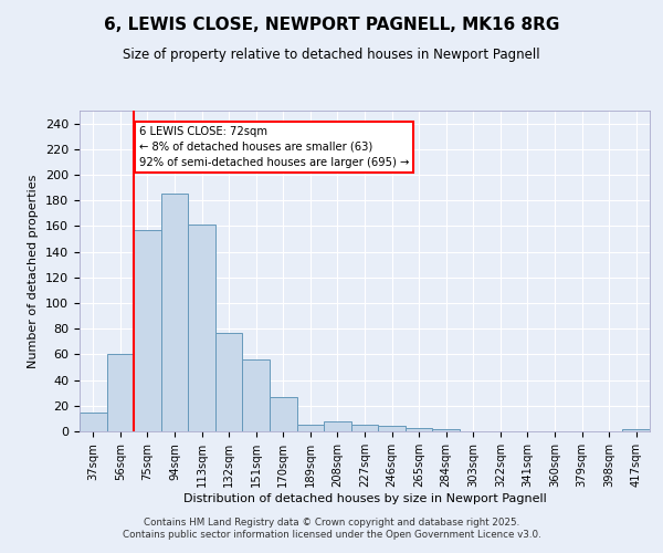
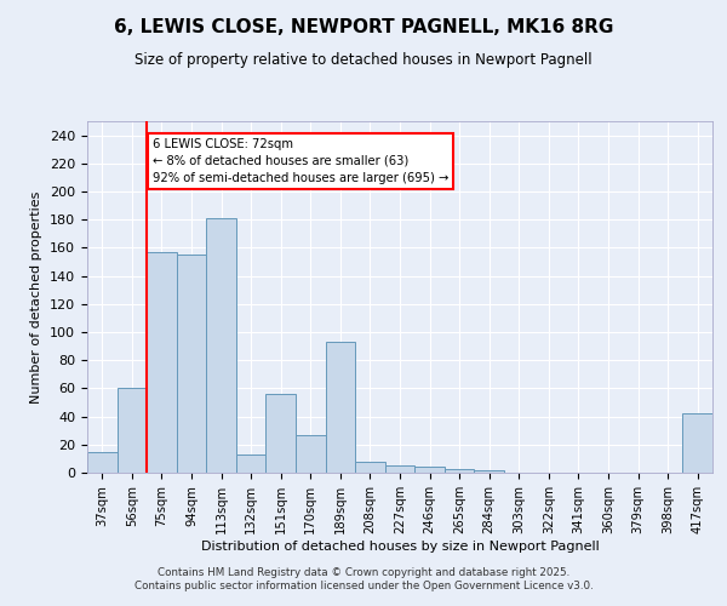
94sqm: 185 -> 155
113sqm: 161 -> 181
132sqm: 77 -> 13
189sqm: 5 -> 93
417sqm: 2 -> 42
